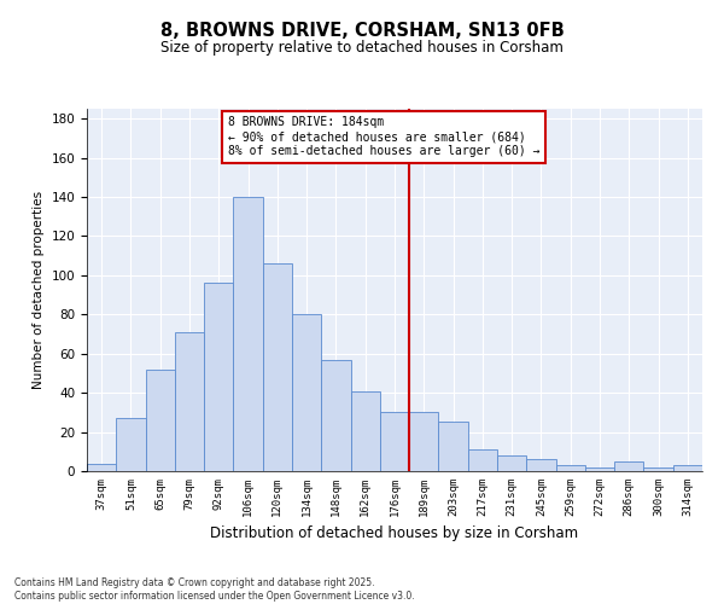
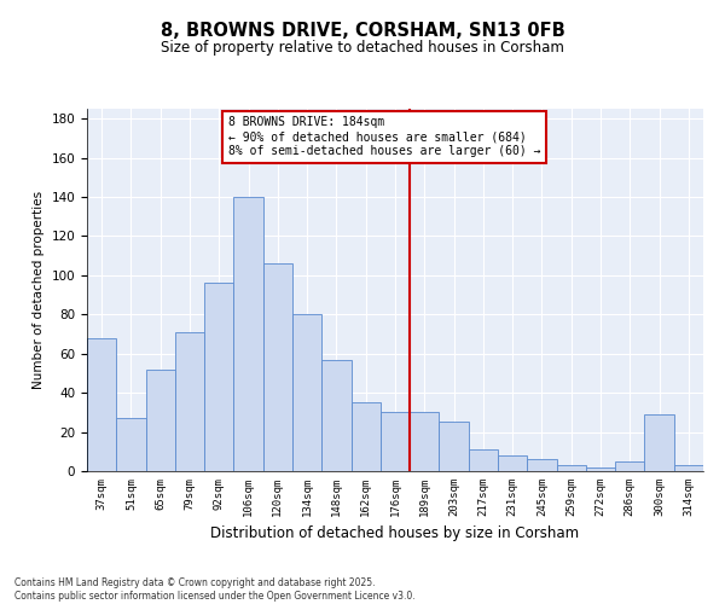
37sqm: 4 -> 68
162sqm: 41 -> 35
300sqm: 2 -> 29
